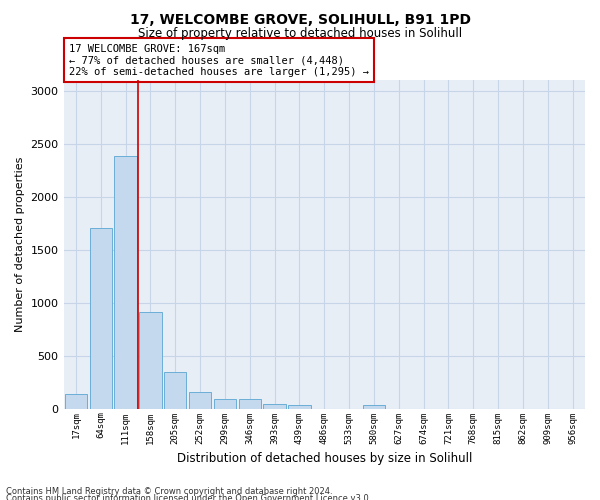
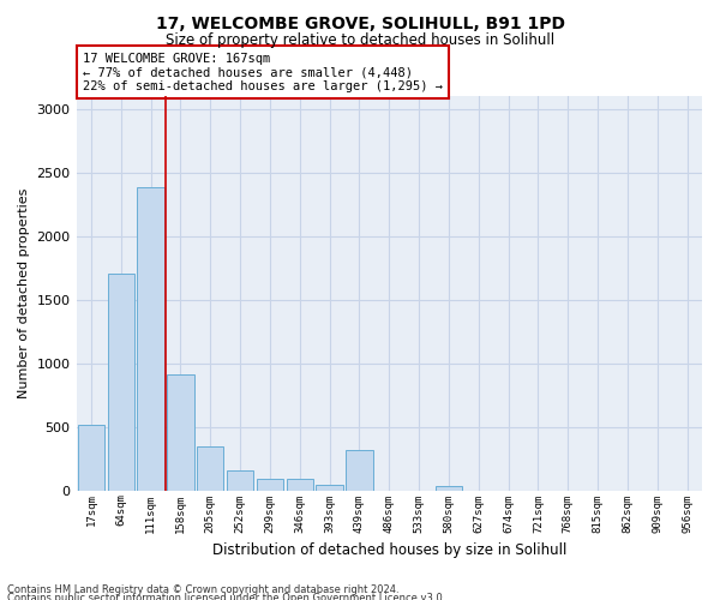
17sqm: 140 -> 520
439sqm: 30 -> 320
